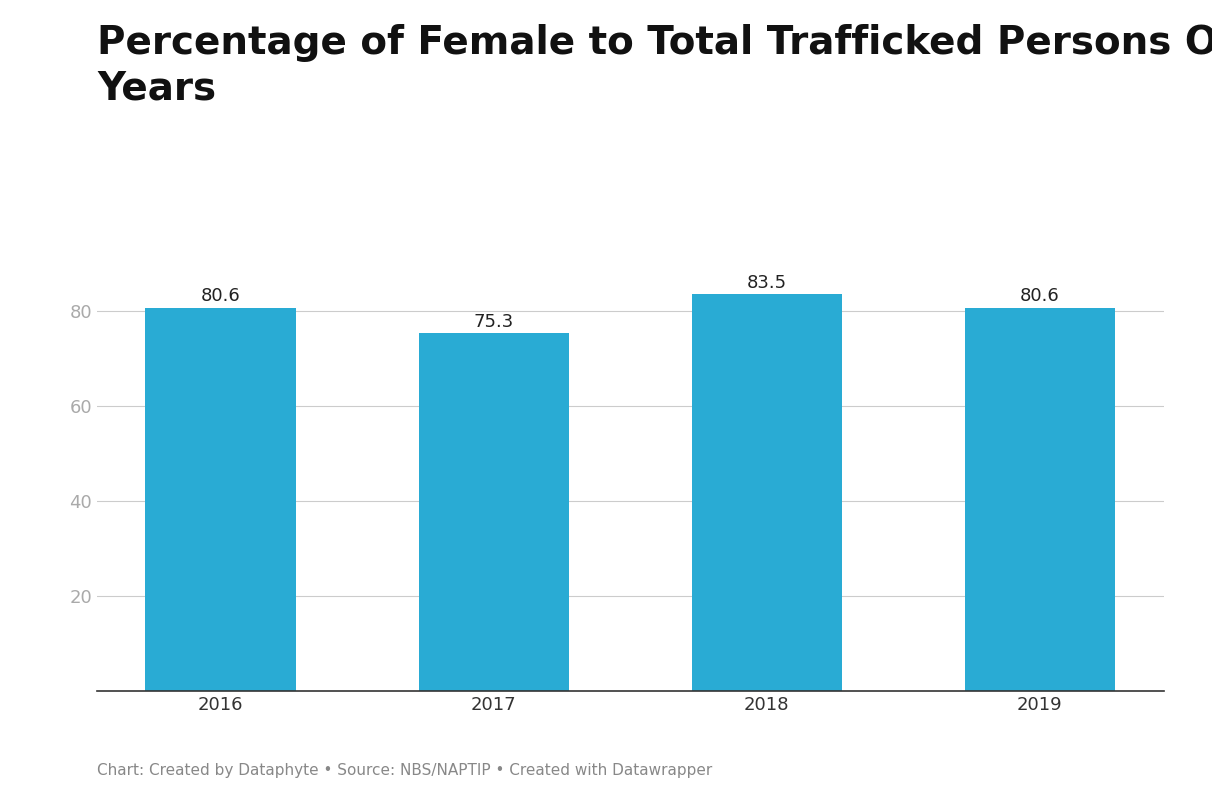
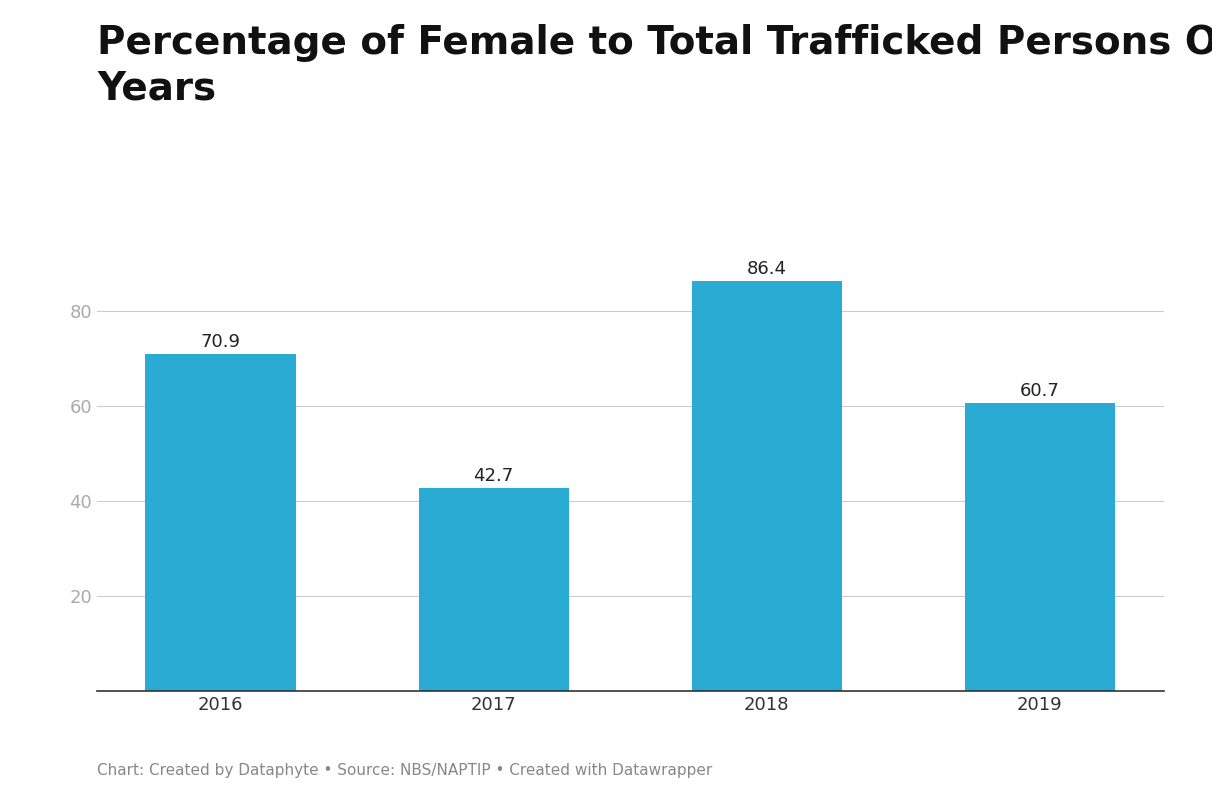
2016: 80.6 -> 70.9
2017: 75.3 -> 42.7
2018: 83.5 -> 86.4
2019: 80.6 -> 60.7
